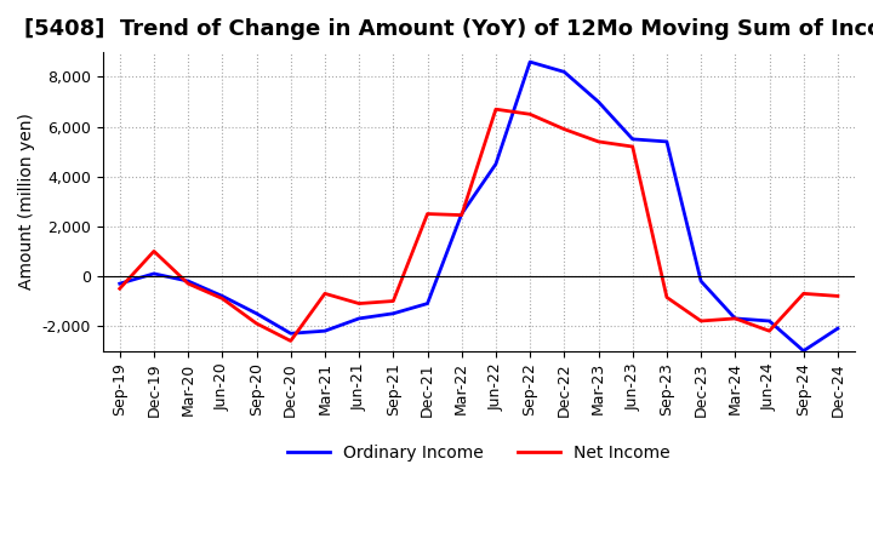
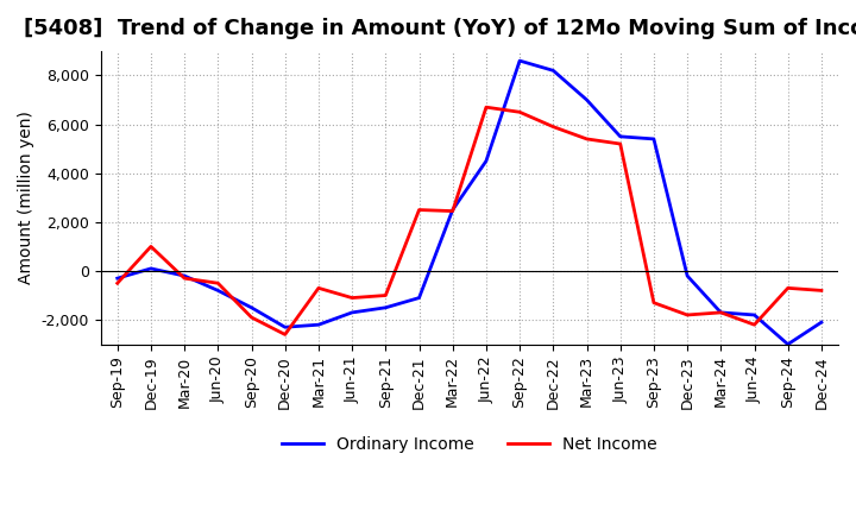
Net Income/Jun-20: -900 -> -500
Net Income/Sep-23: -850 -> -1,300
